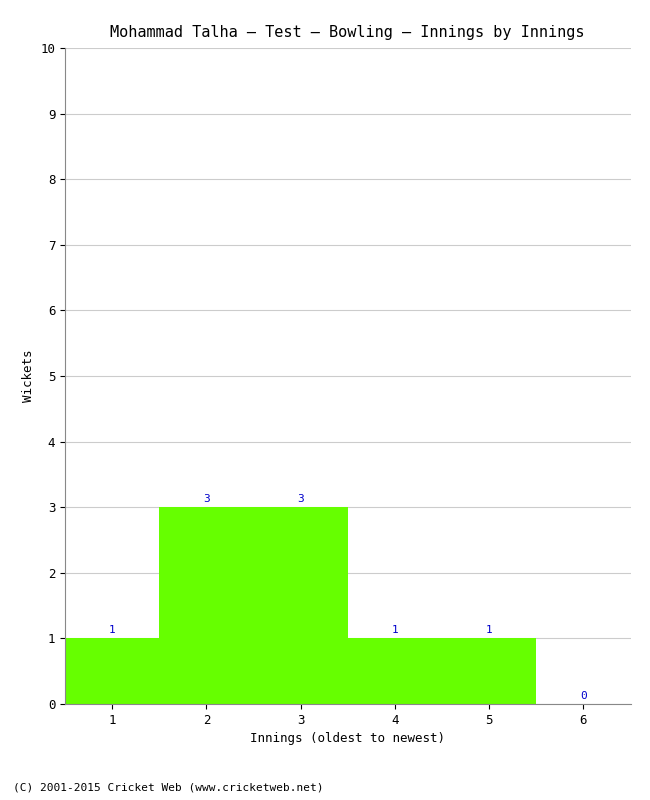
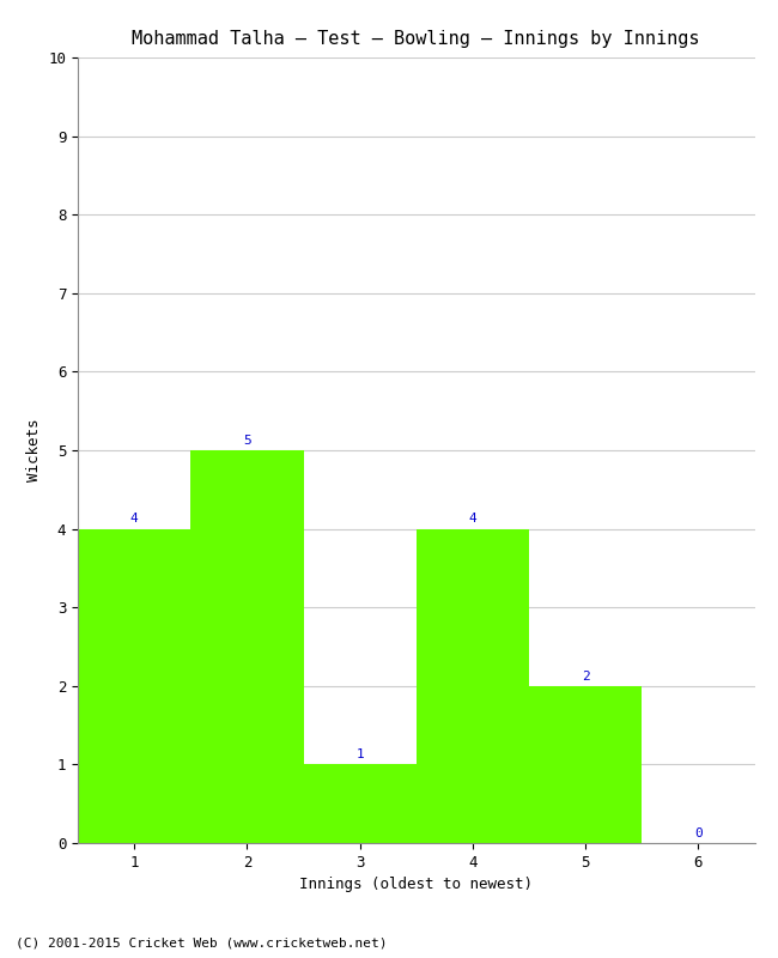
1: 1 -> 4
2: 3 -> 5
3: 3 -> 1
4: 1 -> 4
5: 1 -> 2
